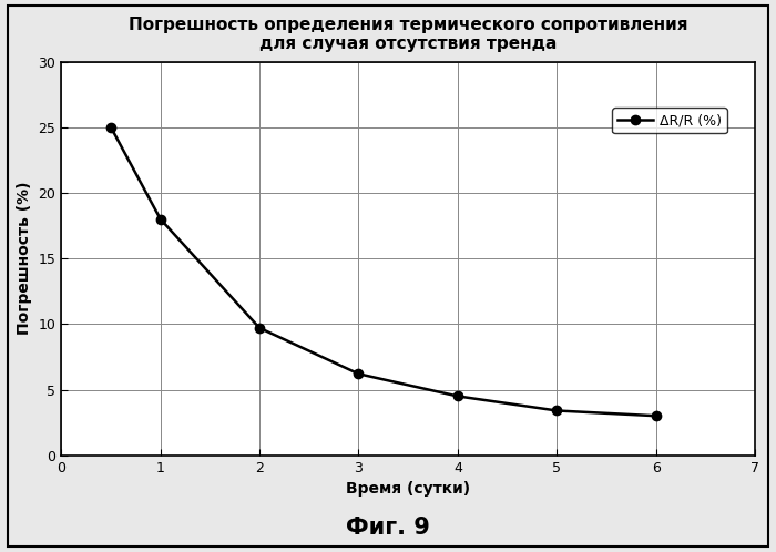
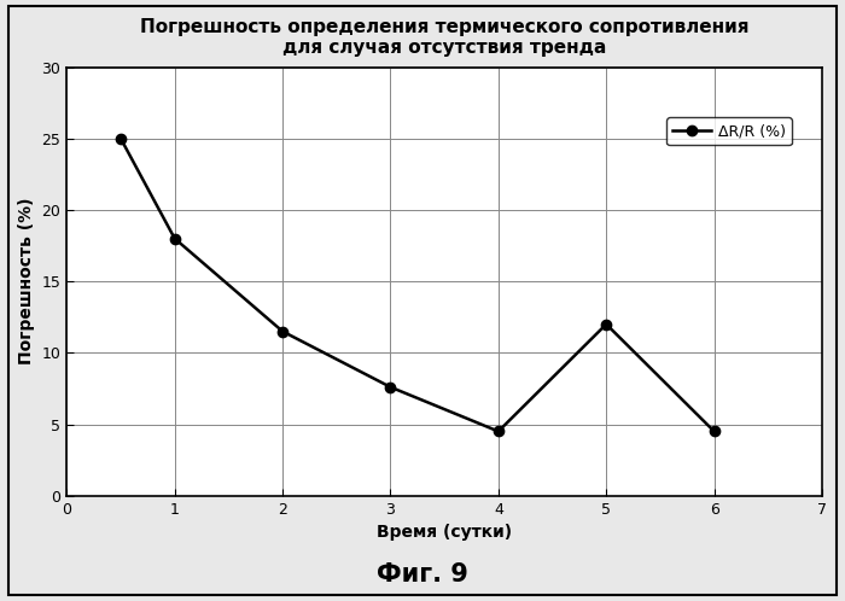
2: 9.7 -> 11.5
3: 6.2 -> 7.6
5: 3.4 -> 12.0
6: 3.0 -> 4.5
